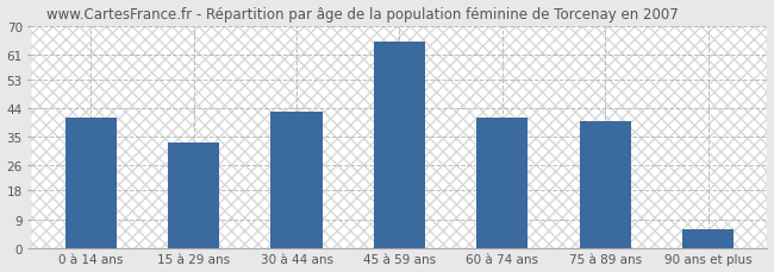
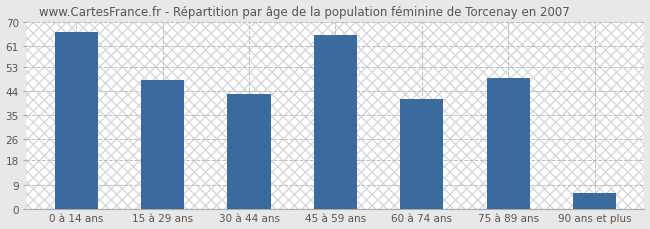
0 à 14 ans: 41 -> 66
15 à 29 ans: 33 -> 48
75 à 89 ans: 40 -> 49
